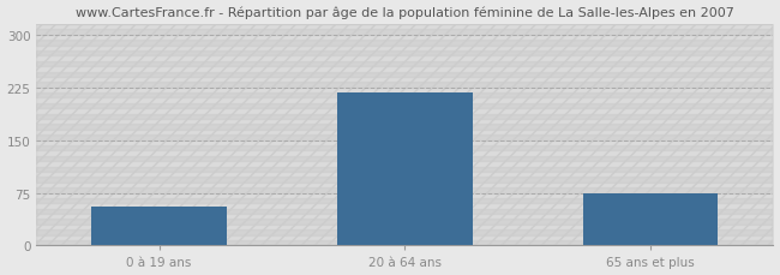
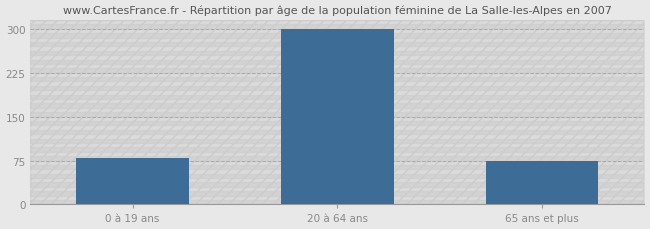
0 à 19 ans: 56 -> 80
20 à 64 ans: 218 -> 300
